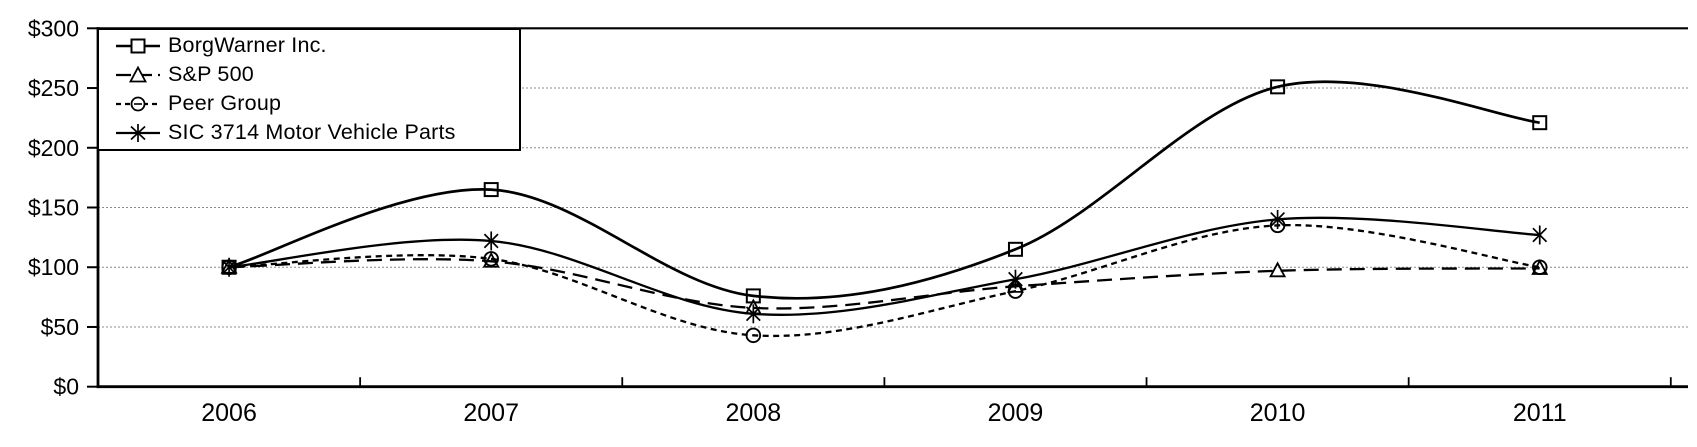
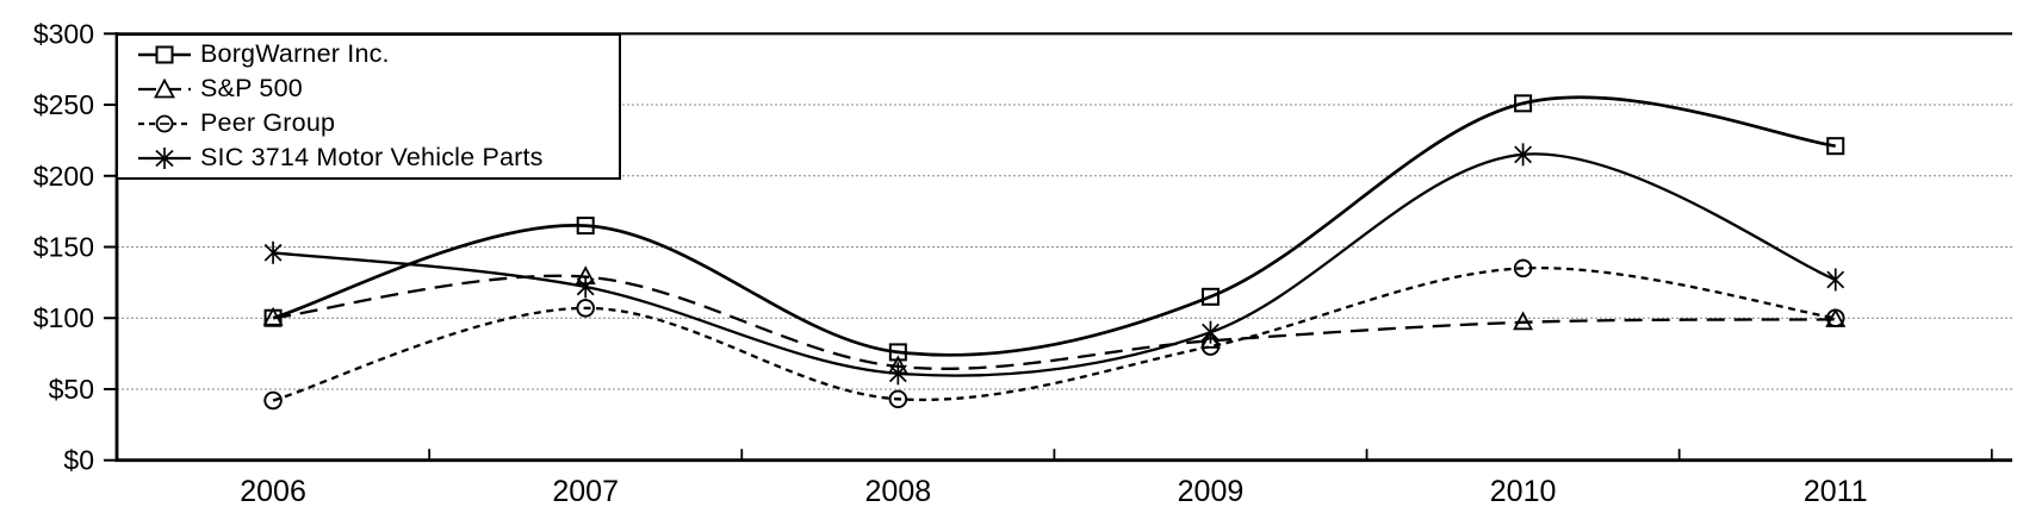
Peer Group/2006: $100 -> $42
SIC 3714 Motor Vehicle Parts/2006: $100 -> $146
S&P 500/2007: $105 -> $129
SIC 3714 Motor Vehicle Parts/2010: $140 -> $215
